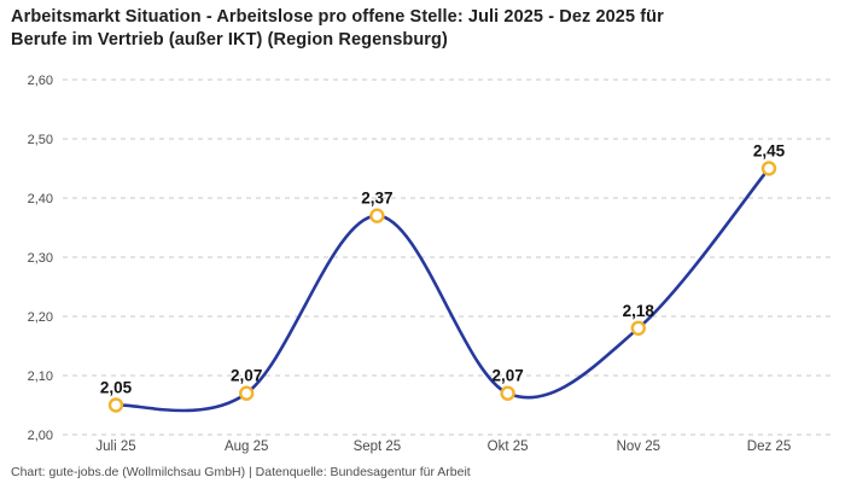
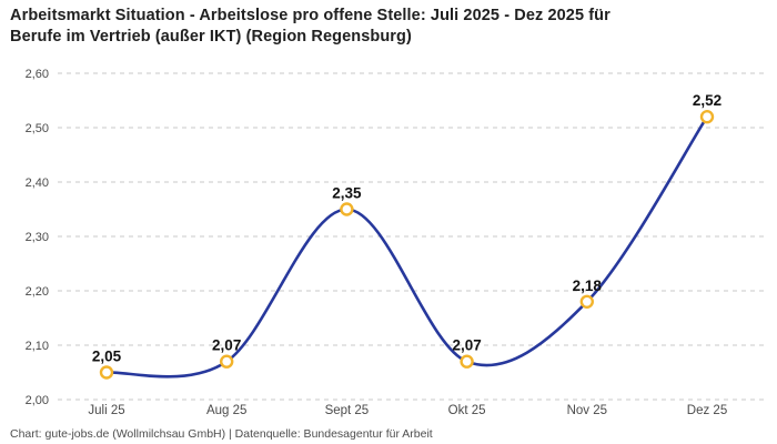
Sept 25: 2,37 -> 2,35
Dez 25: 2,45 -> 2,52
